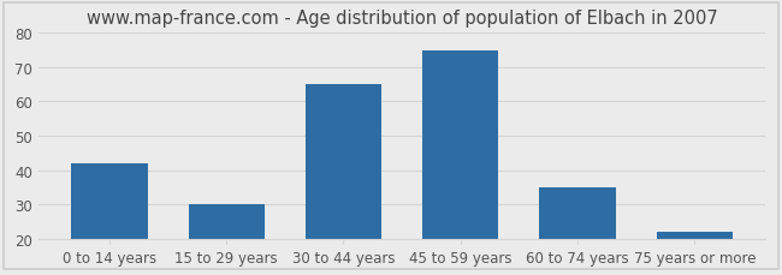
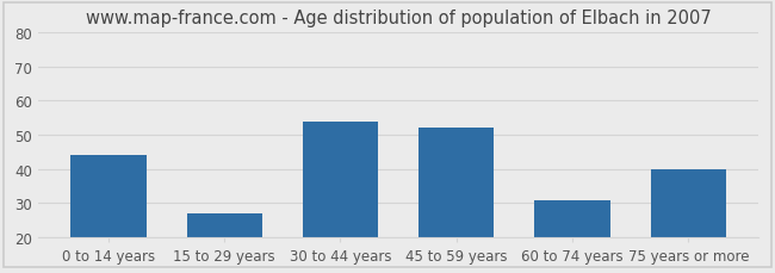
0 to 14 years: 42 -> 44
15 to 29 years: 30 -> 27
30 to 44 years: 65 -> 54
45 to 59 years: 75 -> 52
60 to 74 years: 35 -> 31
75 years or more: 22 -> 40
